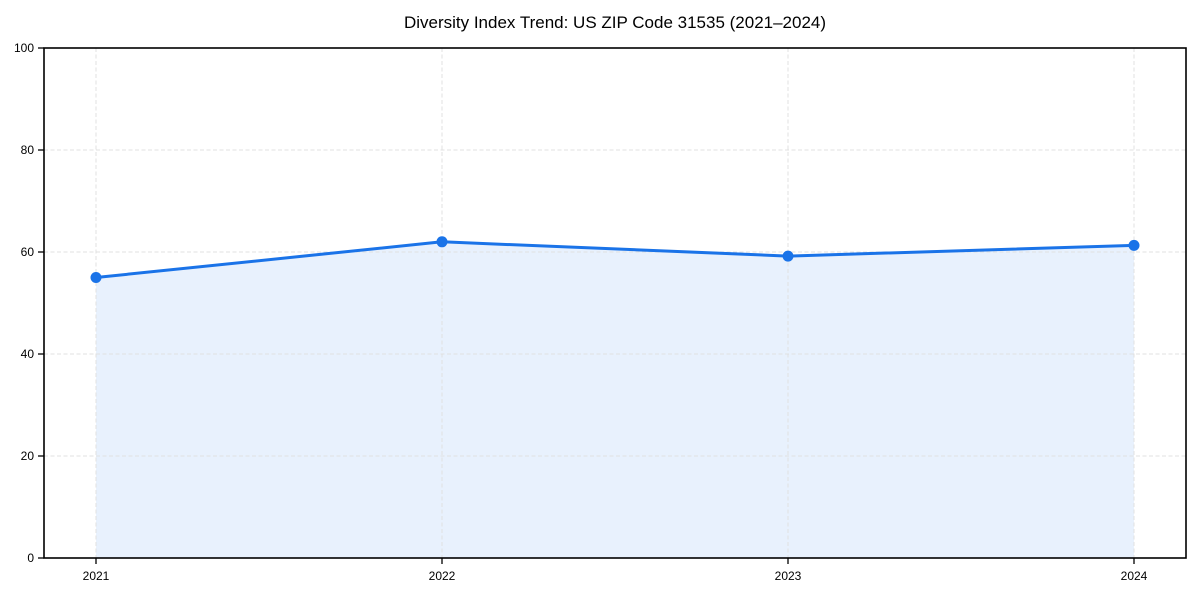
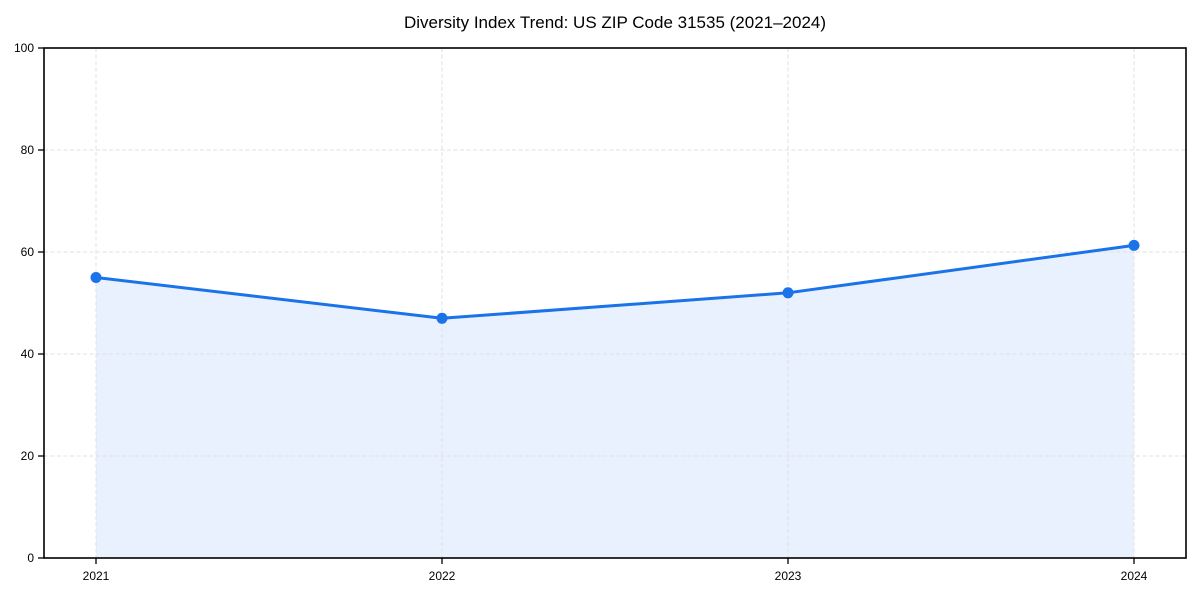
2022: 62 -> 47
2023: 59 -> 52
